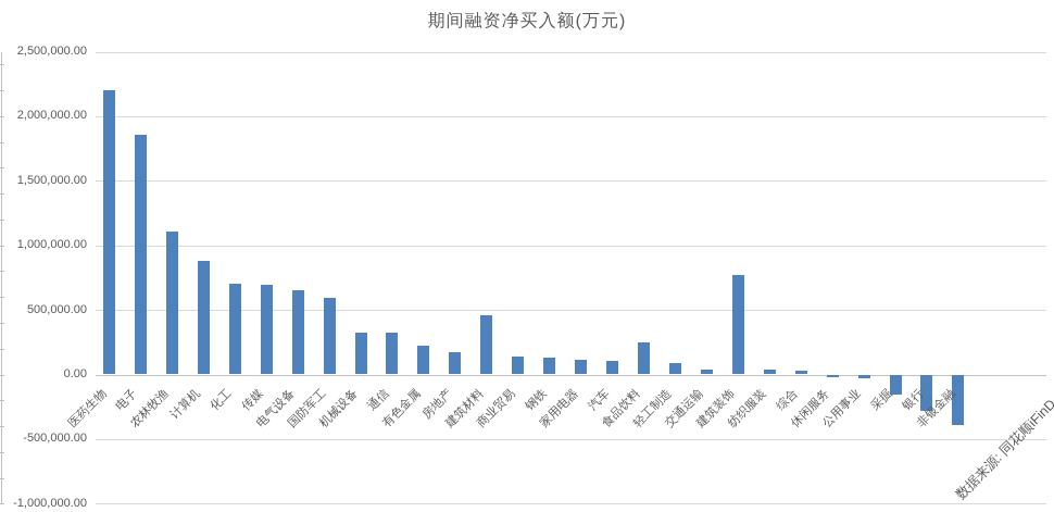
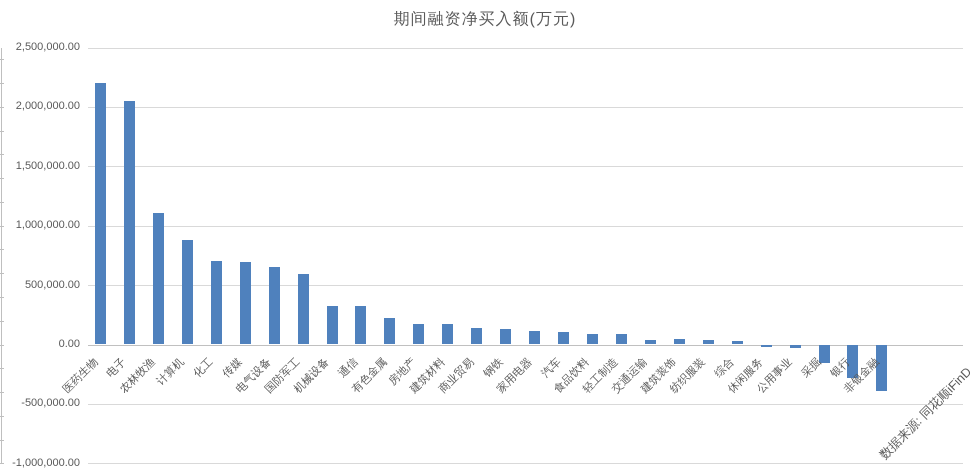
电子: 1860000 -> 2050000
建筑材料: 460000 -> 180000
食品饮料: 250000 -> 90000
建筑装饰: 770000 -> 50000
